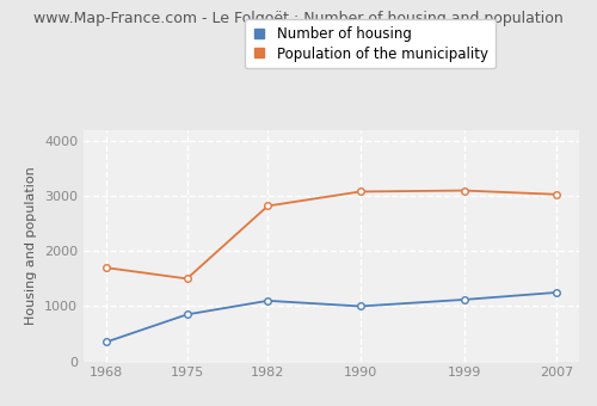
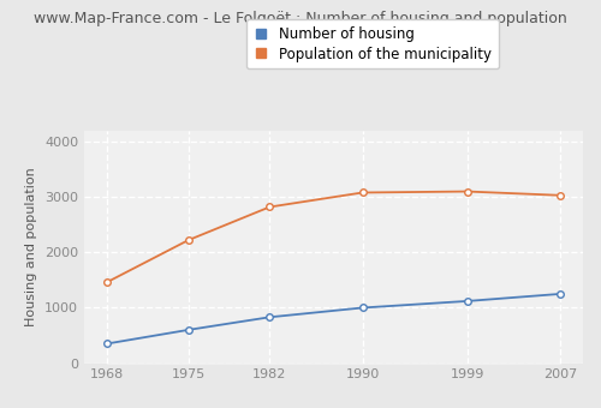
Population of the municipality/1968: 1700 -> 1460
Number of housing/1975: 850 -> 600
Population of the municipality/1975: 1500 -> 2220
Number of housing/1982: 1100 -> 830
